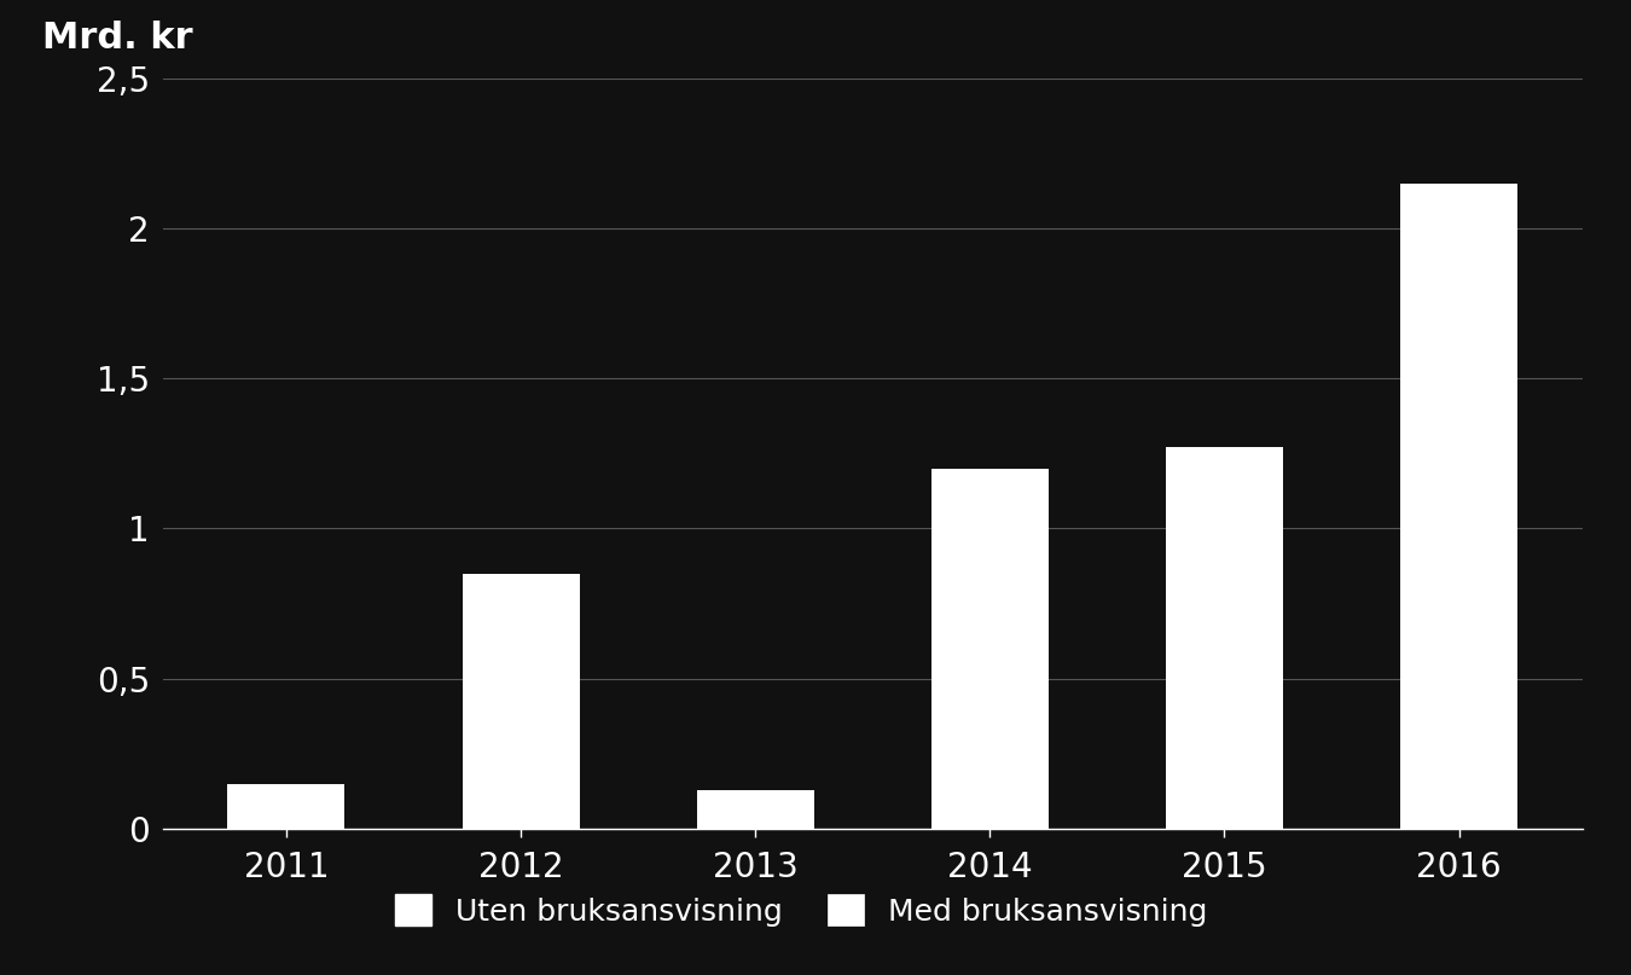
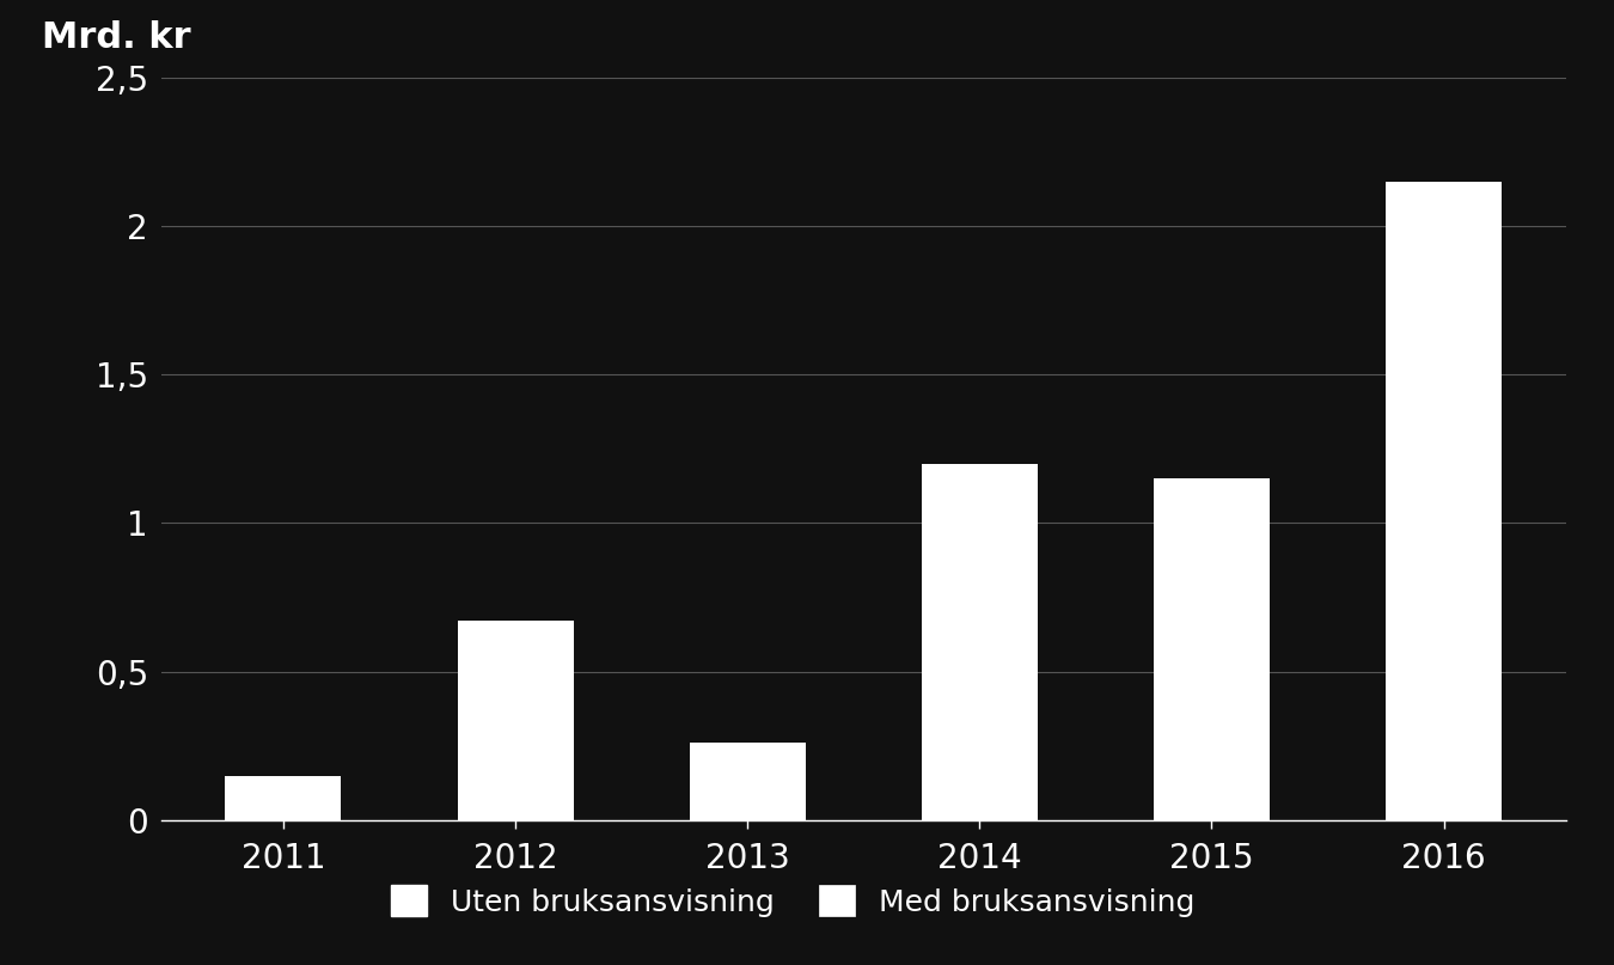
2012: 0,85 -> 0,67
2013: 0,13 -> 0,26
2015: 1,27 -> 1,15
